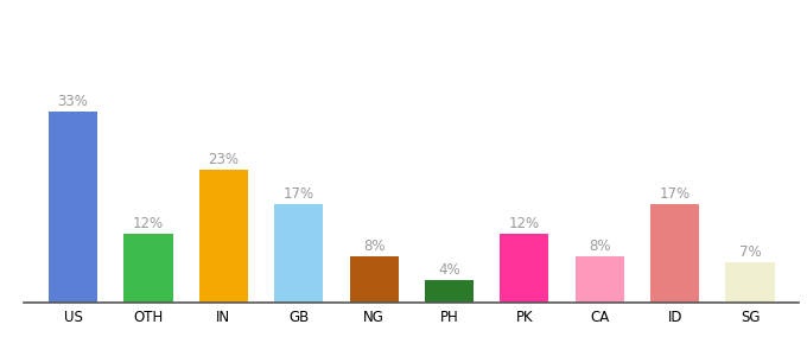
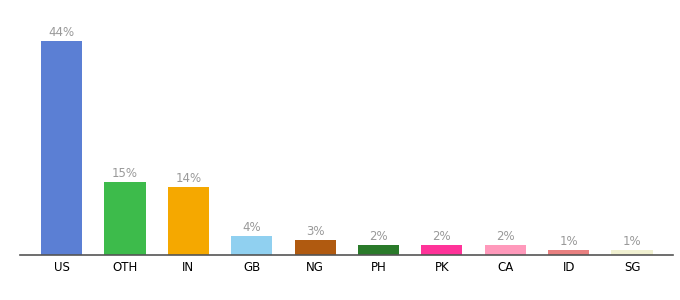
US: 33% -> 44%
OTH: 12% -> 15%
IN: 23% -> 14%
GB: 17% -> 4%
NG: 8% -> 3%
PH: 4% -> 2%
PK: 12% -> 2%
CA: 8% -> 2%
ID: 17% -> 1%
SG: 7% -> 1%
